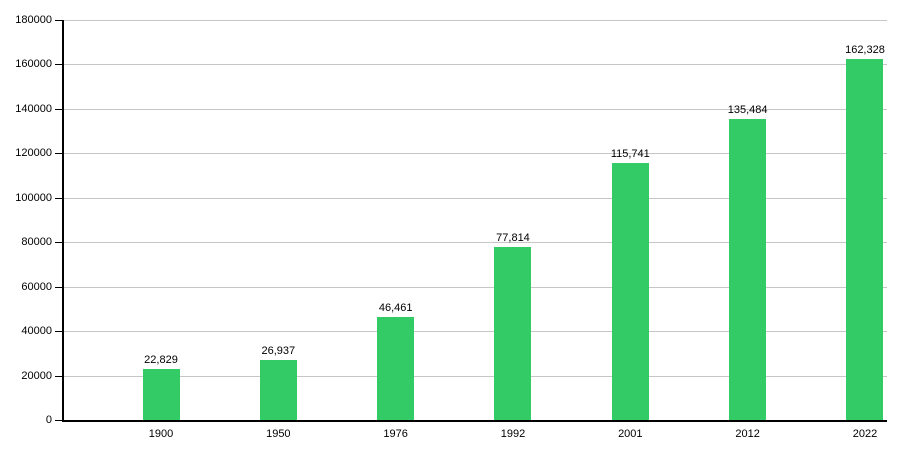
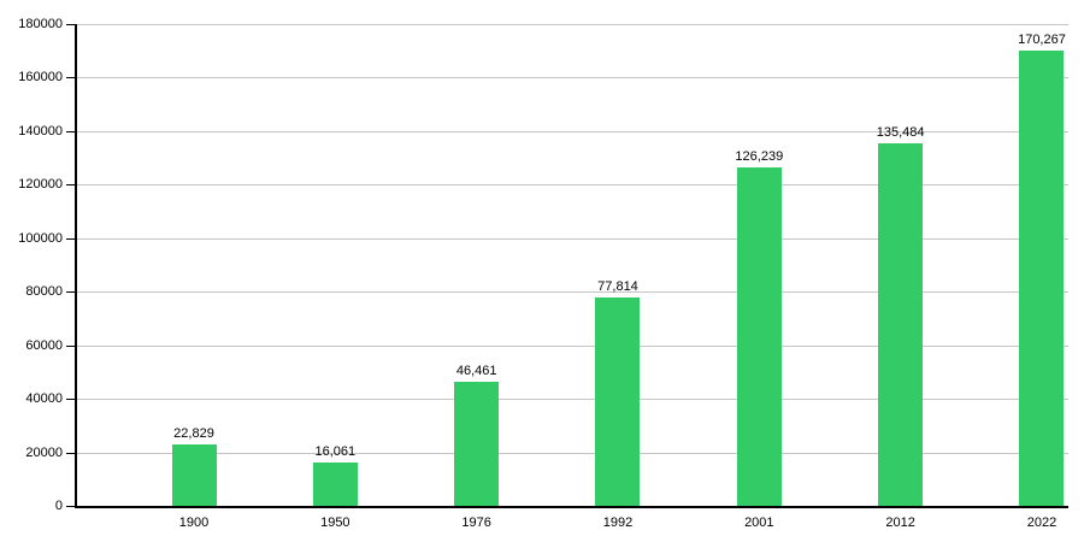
1950: 26,937 -> 16,061
2001: 115,741 -> 126,239
2022: 162,328 -> 170,267
